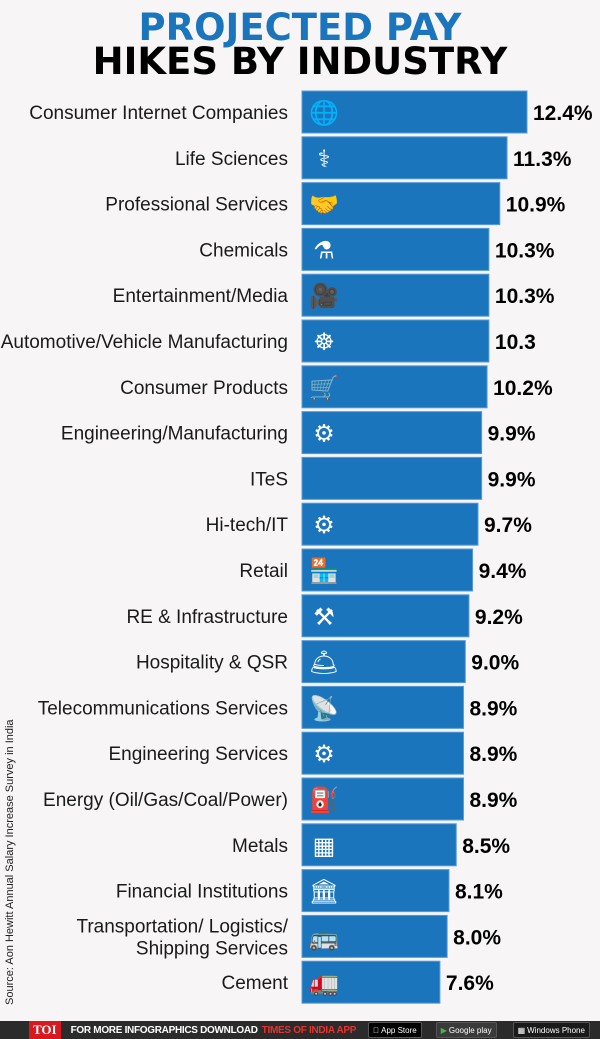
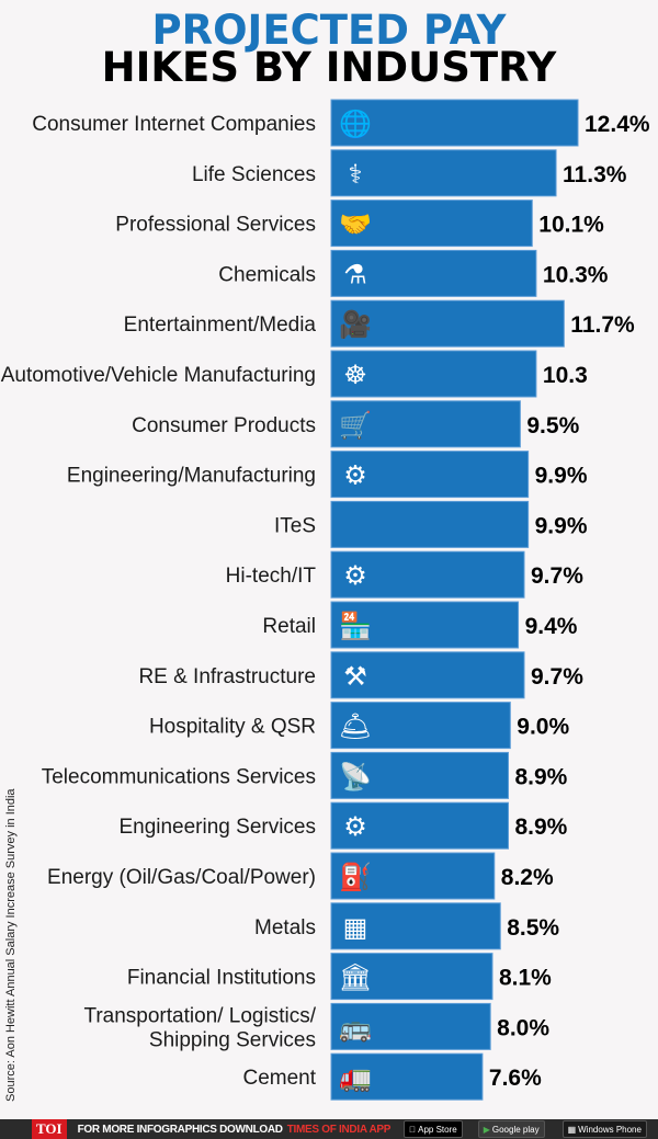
Professional Services: 10.9% -> 10.1%
Entertainment/Media: 10.3% -> 11.7%
Consumer Products: 10.2% -> 9.5%
RE & Infrastructure: 9.2% -> 9.7%
Energy (Oil/Gas/Coal/Power): 8.9% -> 8.2%
